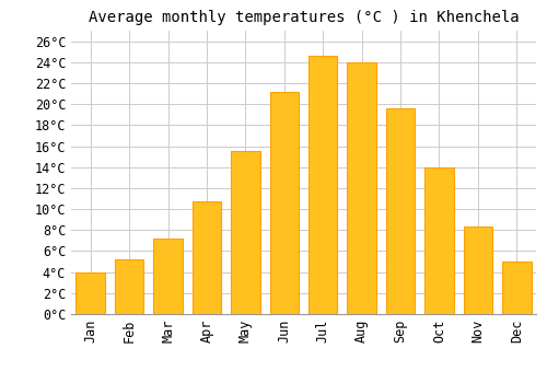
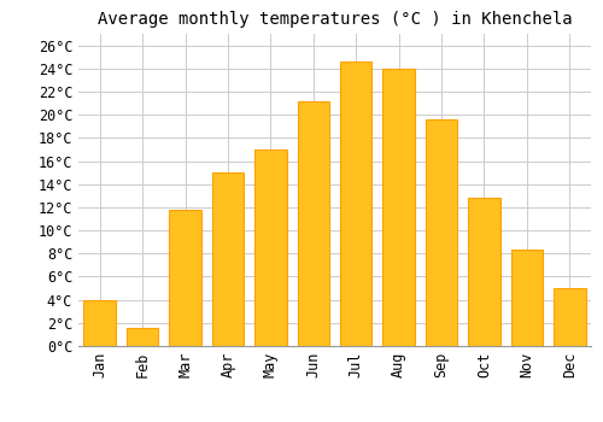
Feb: 5.2°C -> 1.6°C
Mar: 7.2°C -> 11.8°C
Apr: 10.7°C -> 15.0°C
May: 15.5°C -> 17.0°C
Oct: 14.0°C -> 12.8°C
